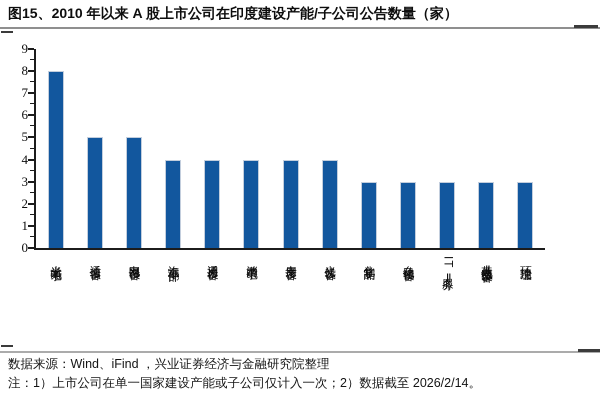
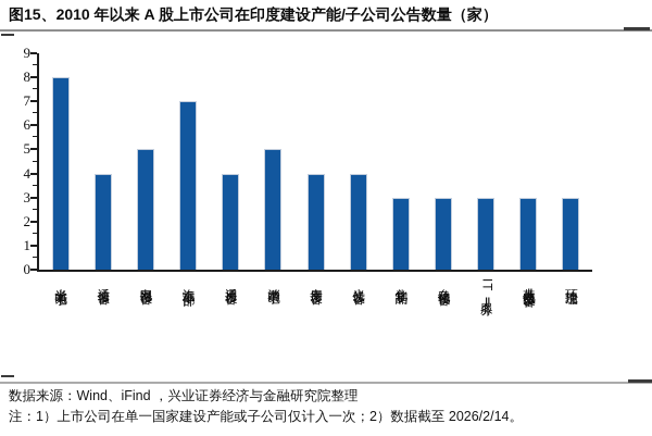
通信设备: 5 -> 4
汽车零部件: 4 -> 7
消费电子: 4 -> 5
